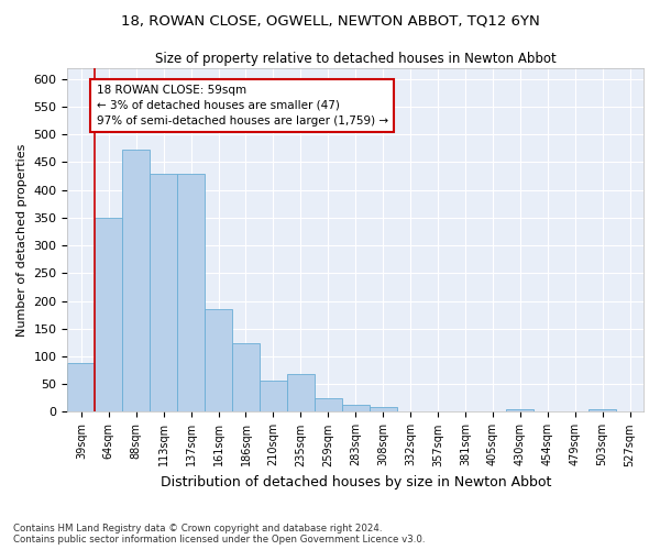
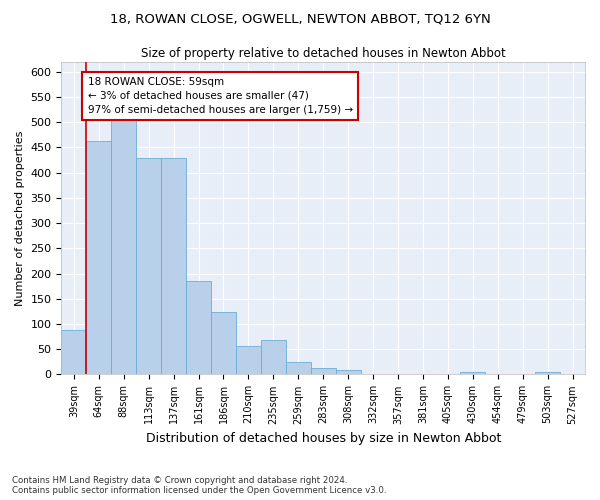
64sqm: 350 -> 462
88sqm: 472 -> 504
